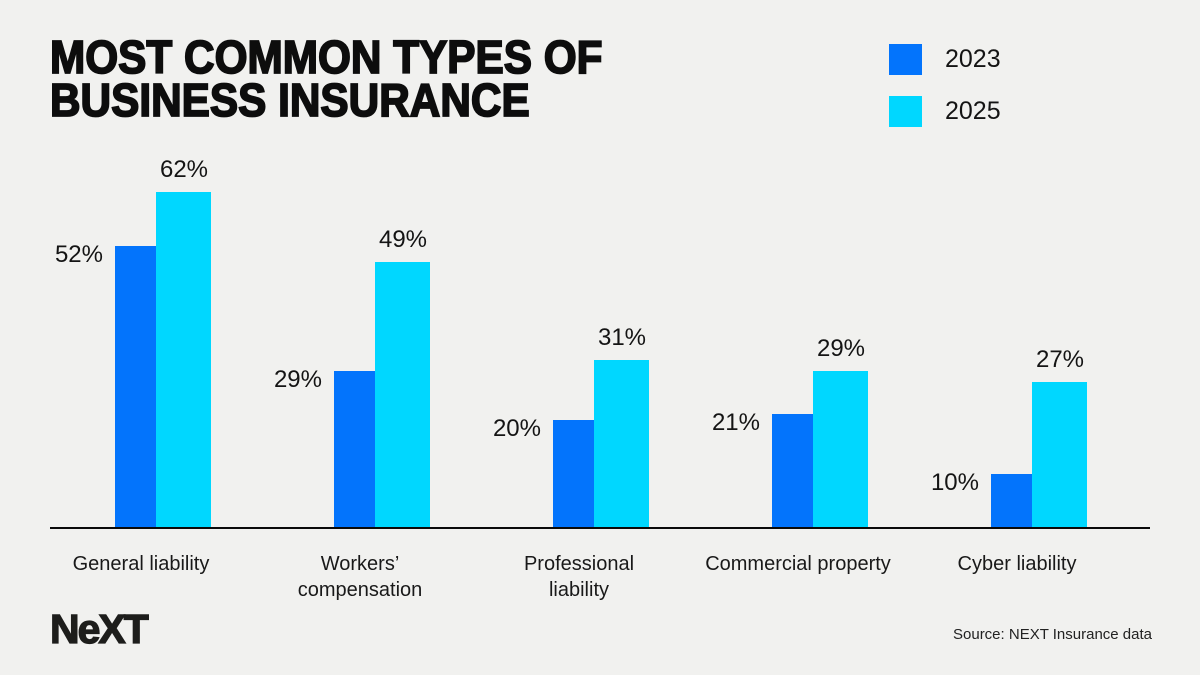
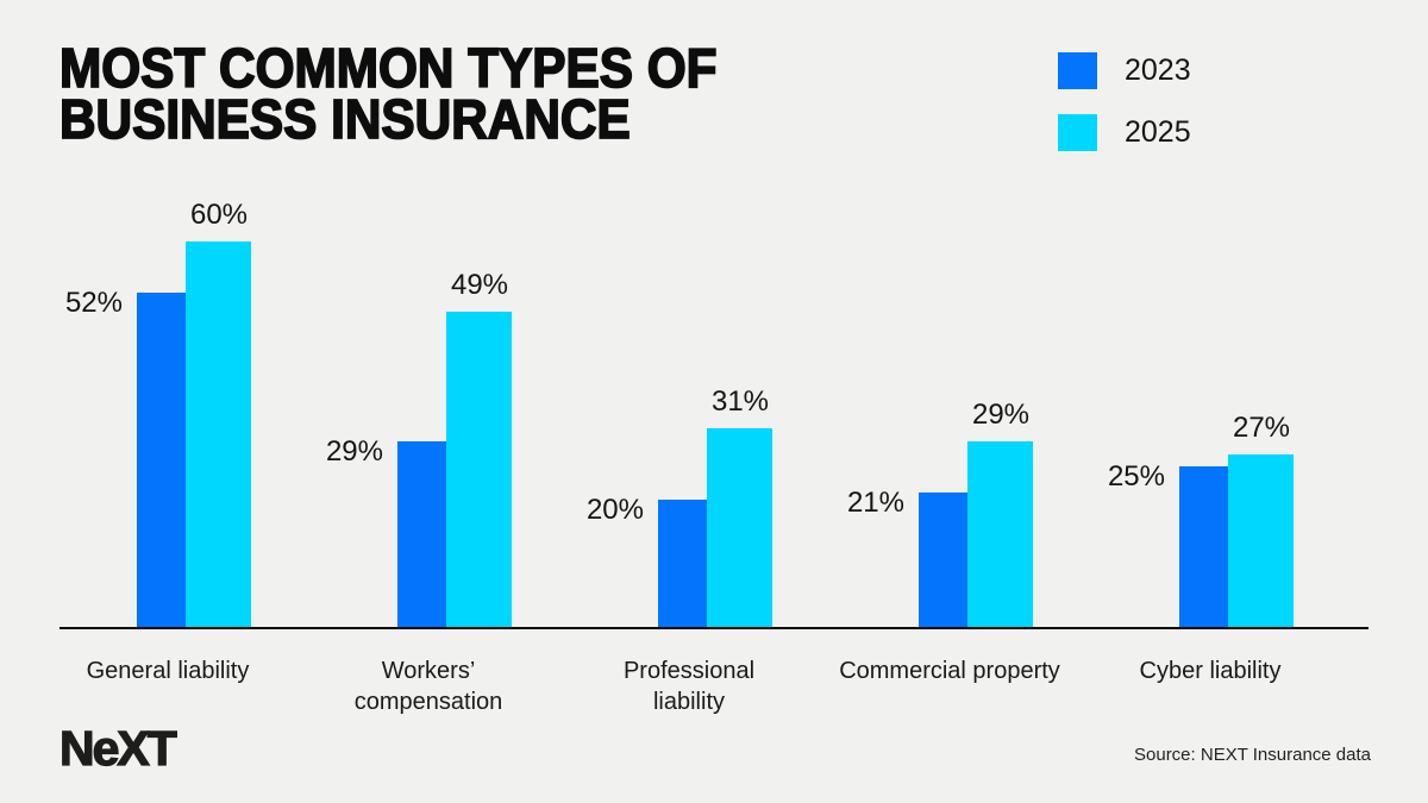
2025/General liability: 62% -> 60%
2023/Cyber liability: 10% -> 25%
